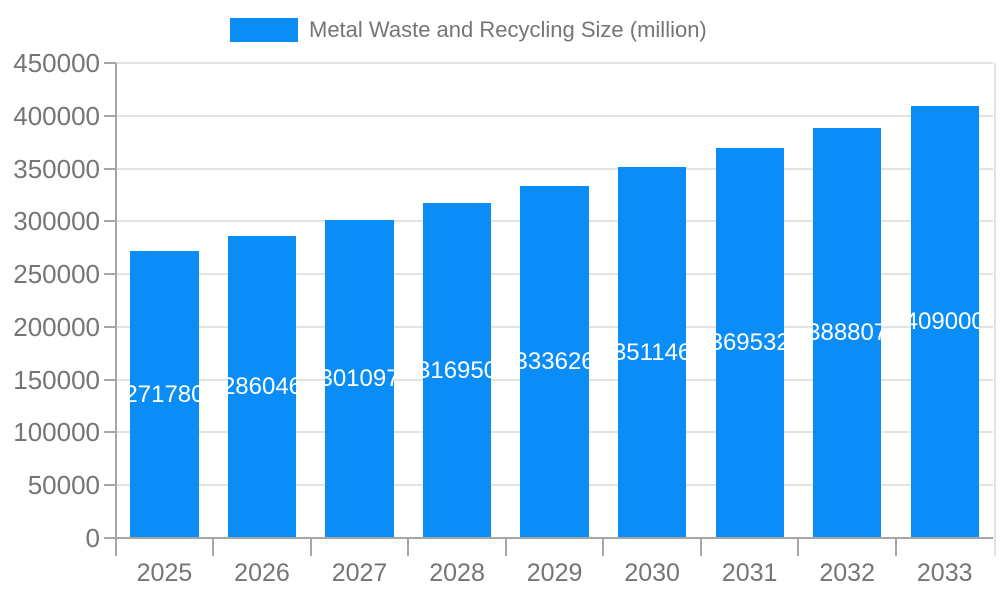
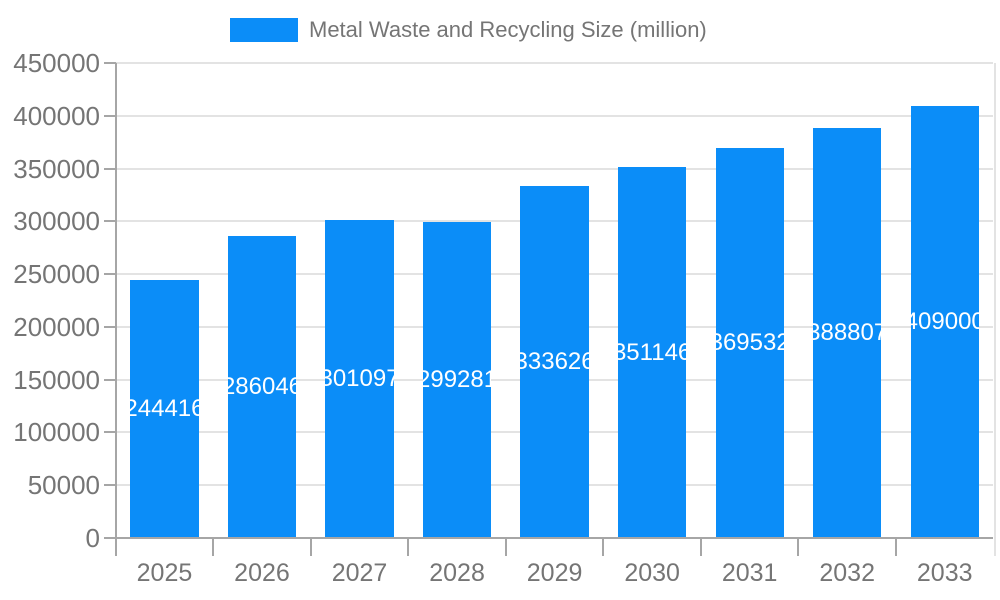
2025: 271780 -> 244416
2028: 316950 -> 299281
